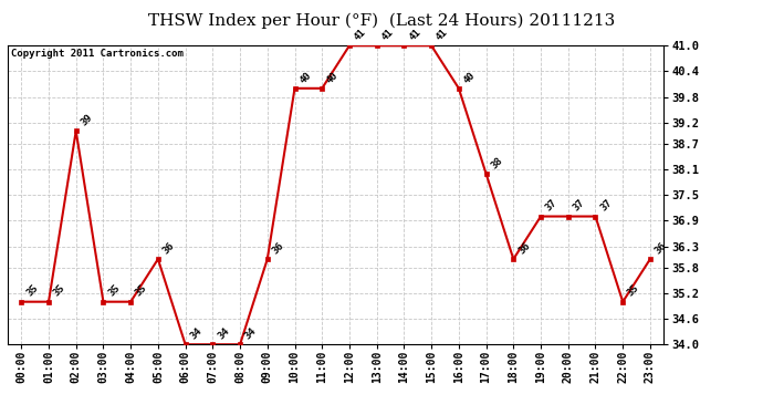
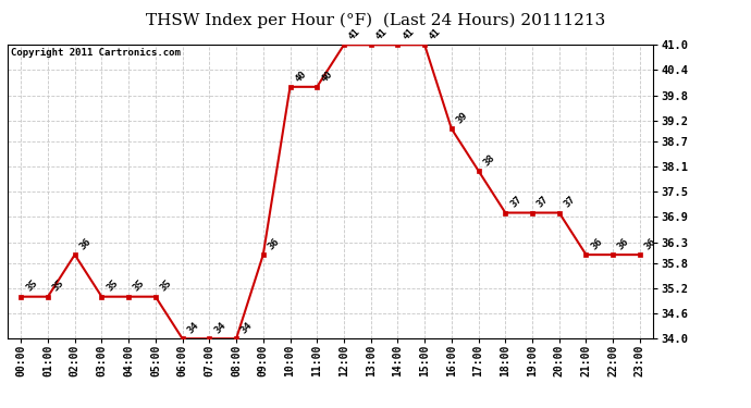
02:00: 39 -> 36
05:00: 36 -> 35
16:00: 40 -> 39
18:00: 36 -> 37
21:00: 37 -> 36
22:00: 35 -> 36
